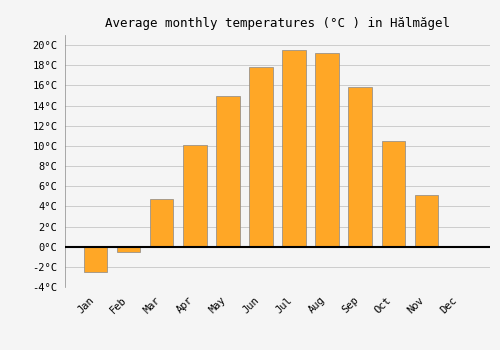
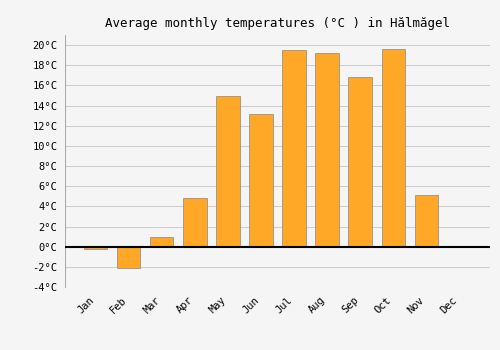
Jan: -2.5°C -> -0.2°C
Feb: -0.5°C -> -2.1°C
Mar: 4.7°C -> 1.0°C
Apr: 10.1°C -> 4.8°C
Jun: 17.8°C -> 13.2°C
Sep: 15.8°C -> 16.8°C
Oct: 10.5°C -> 19.6°C
